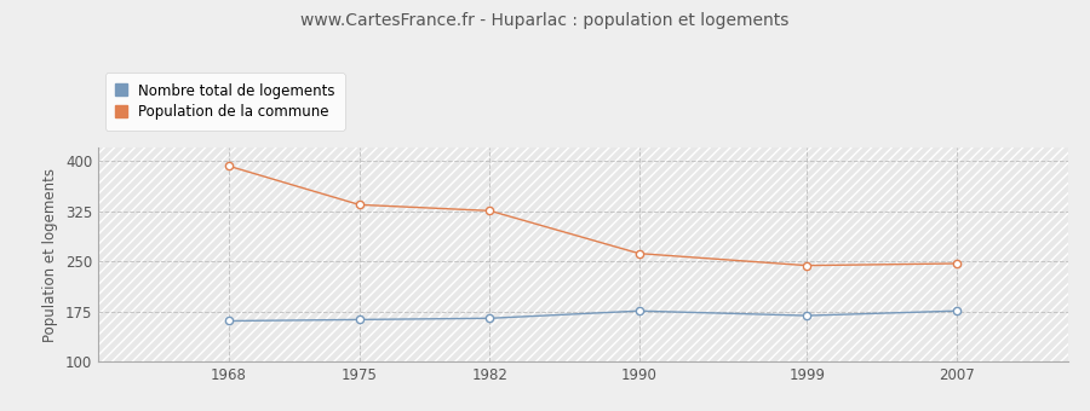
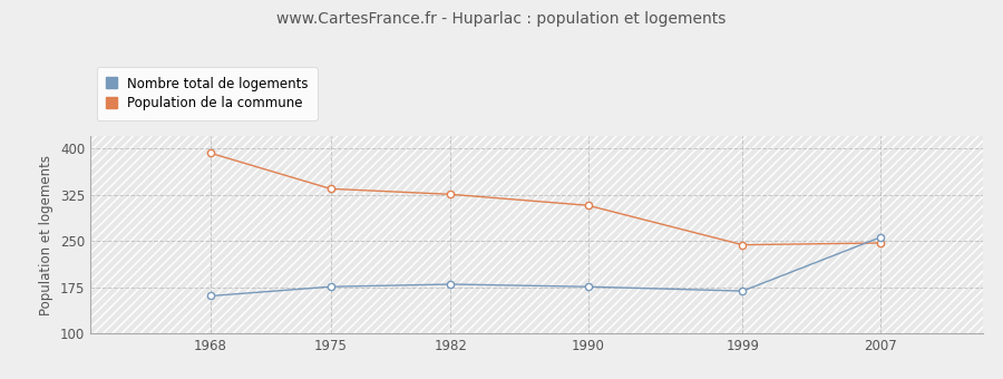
Nombre total de logements/1975: 163 -> 176
Nombre total de logements/1982: 165 -> 180
Population de la commune/1990: 262 -> 308
Nombre total de logements/2007: 176 -> 256
